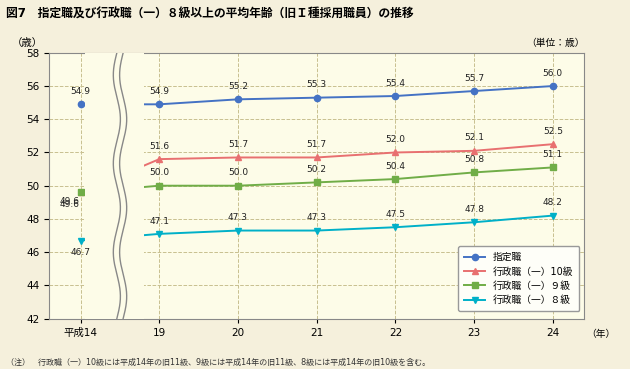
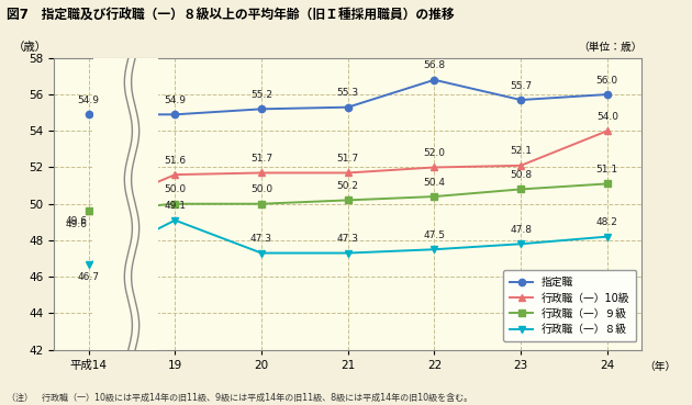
行政職（一）８級/19: 47.1 -> 49.1
指定職/22: 55.4 -> 56.8
行政職（一）10級/24: 52.5 -> 54.0
